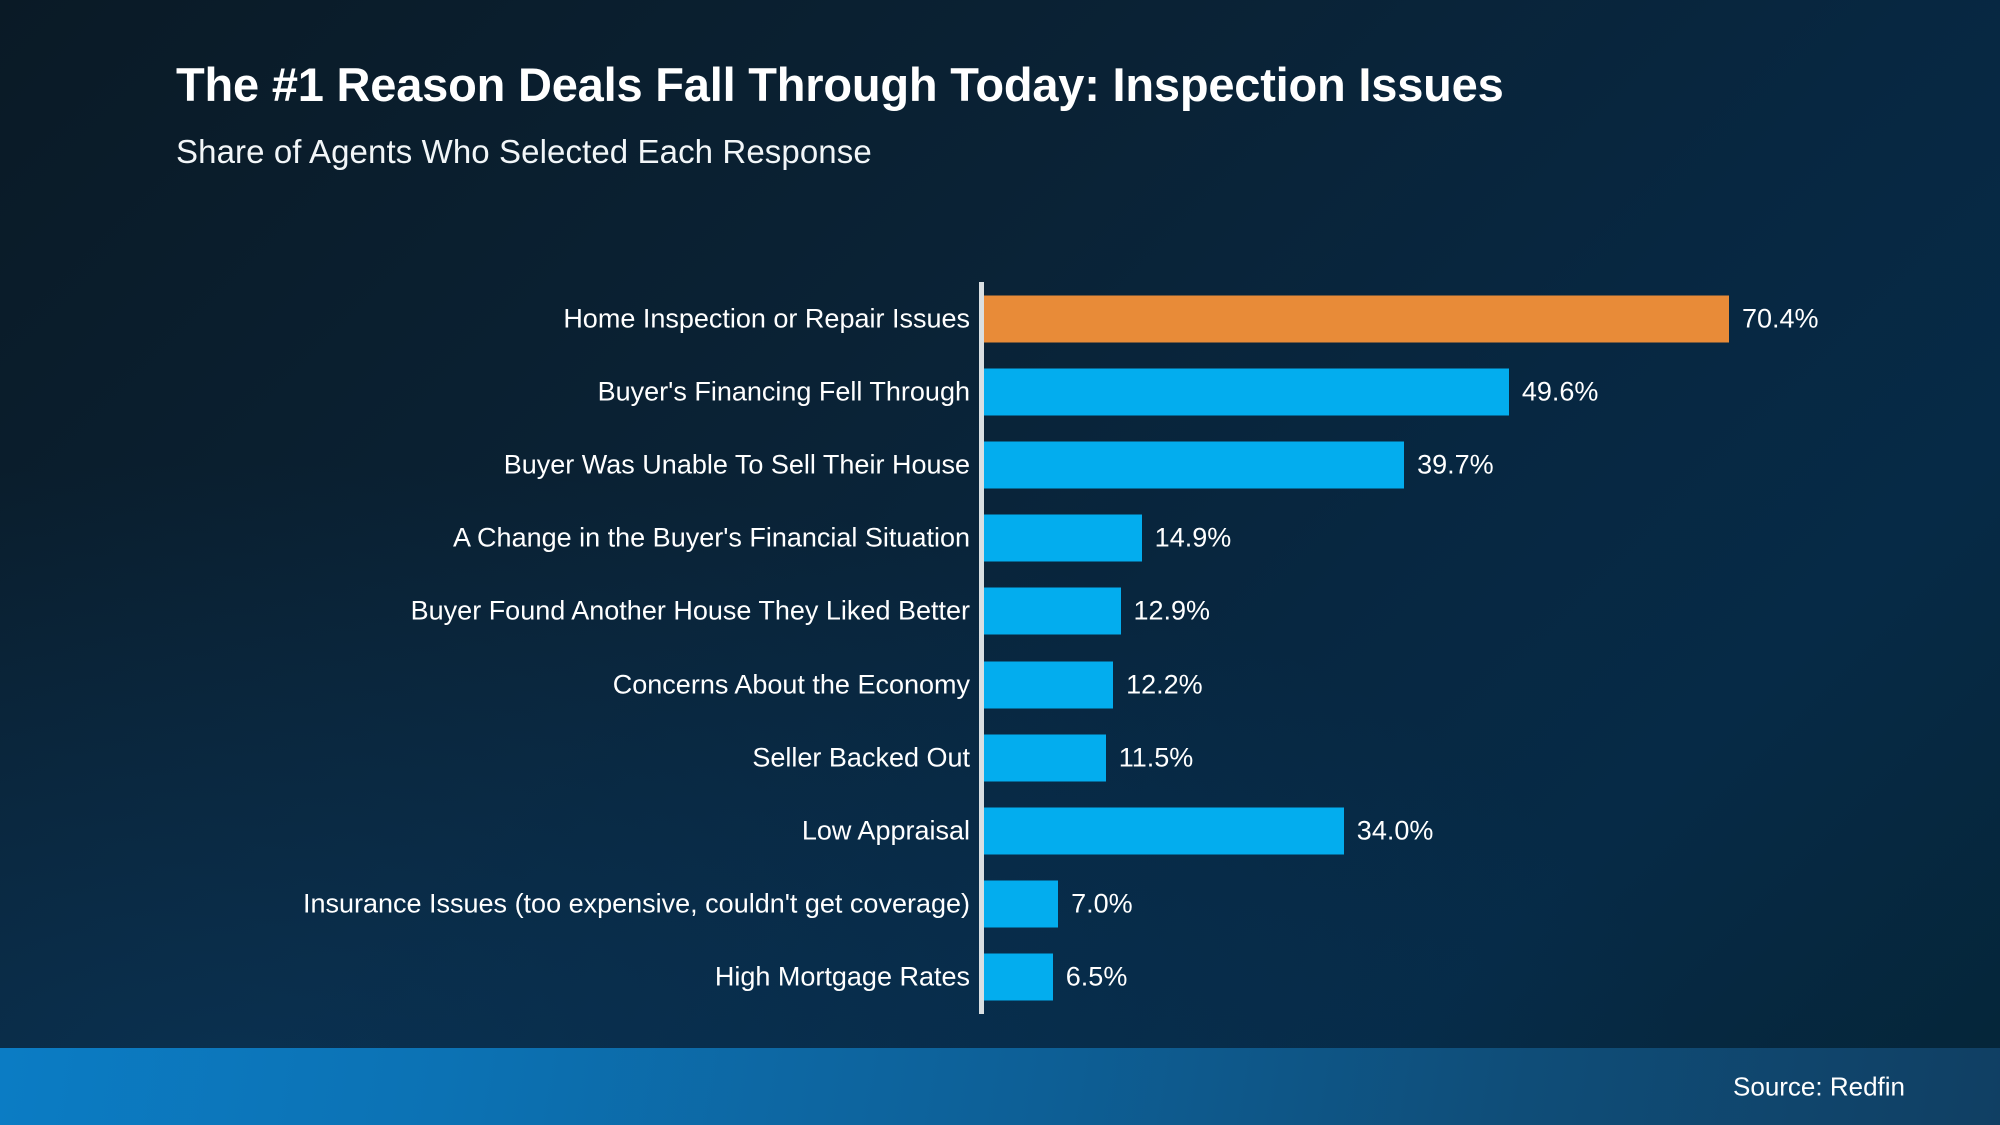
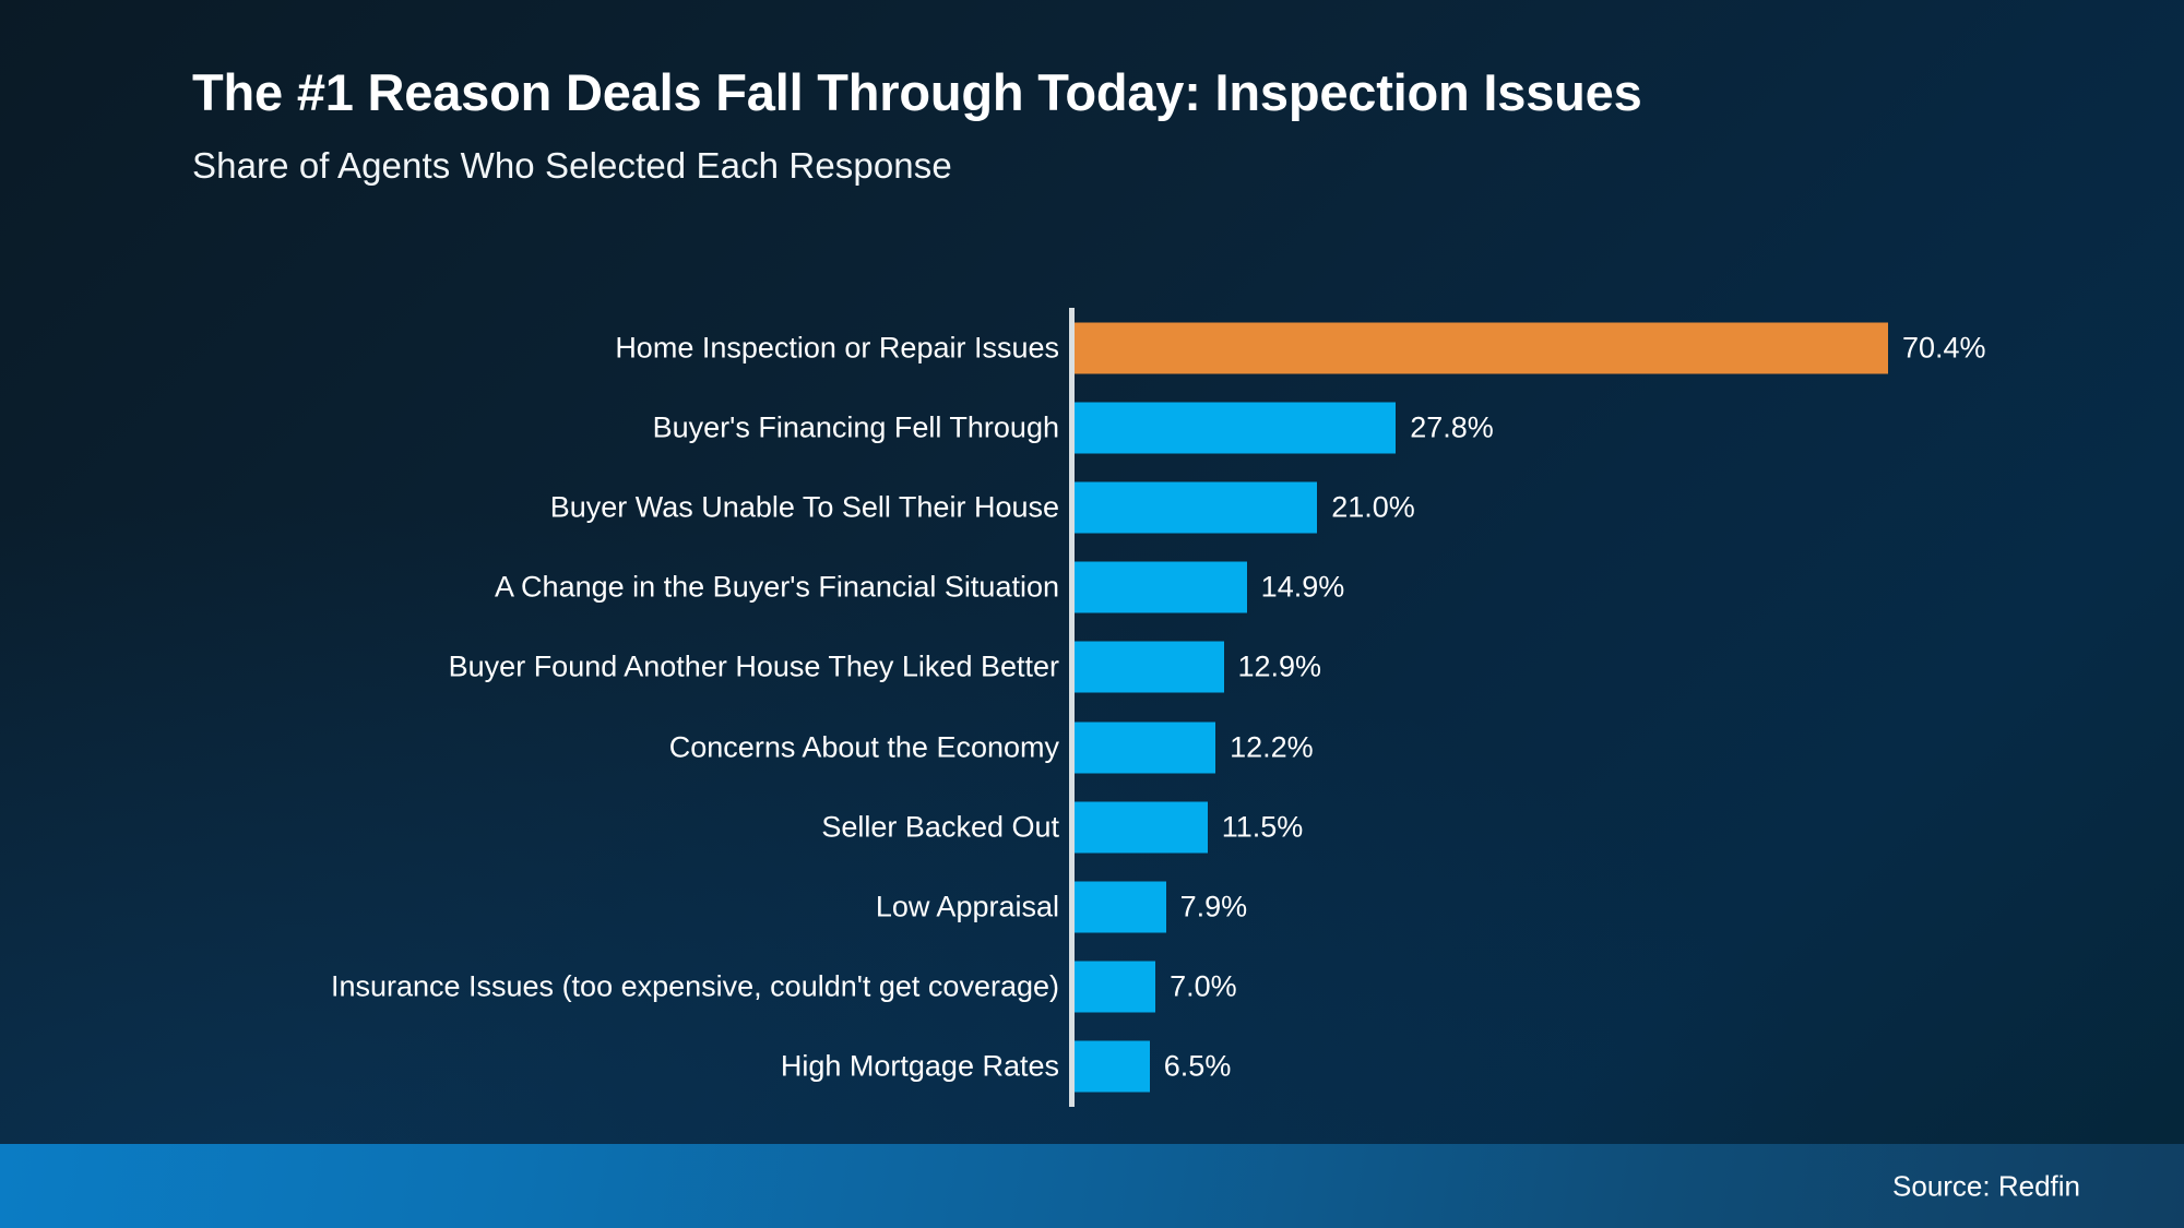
Buyer's Financing Fell Through: 49.6% -> 27.8%
Buyer Was Unable To Sell Their House: 39.7% -> 21.0%
Low Appraisal: 34.0% -> 7.9%
